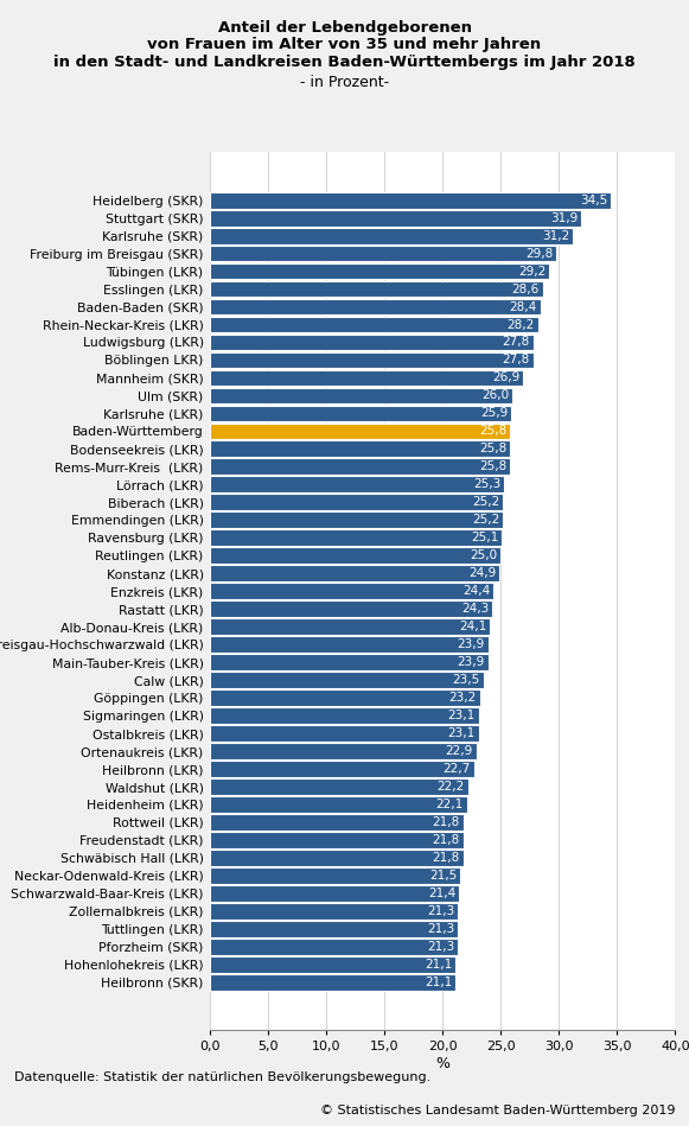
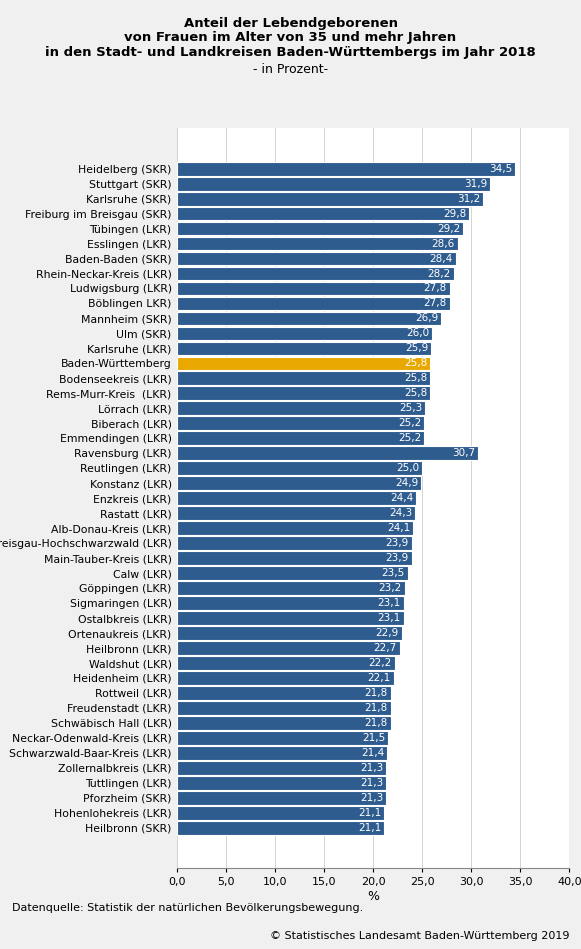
Ravensburg (LKR): 25,1 -> 30,7
